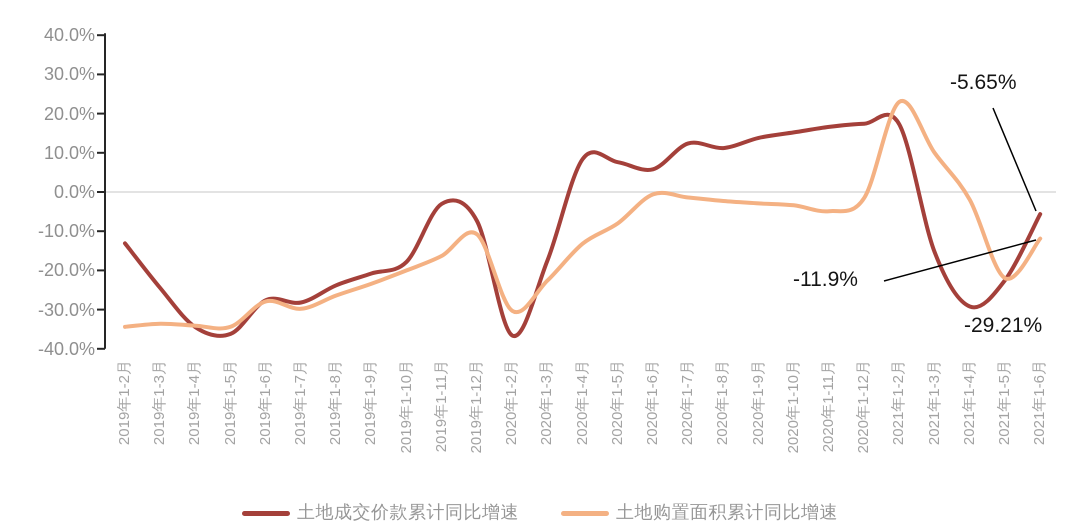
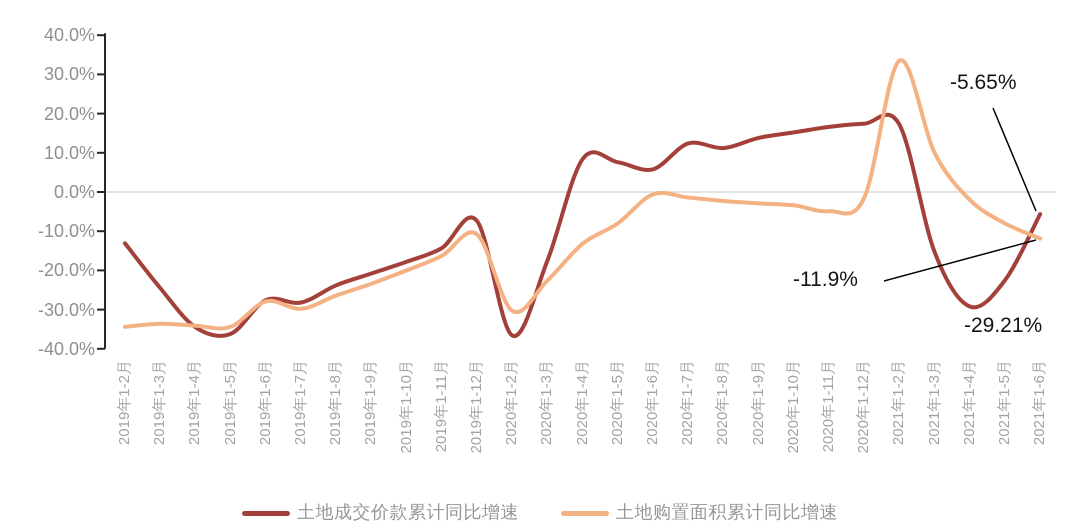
土地成交价款累计同比增速/2019年1-11月: -3% -> -14%
土地购置面积累计同比增速/2021年1-2月: 23% -> 34%
土地购置面积累计同比增速/2021年1-5月: -22% -> -8%
